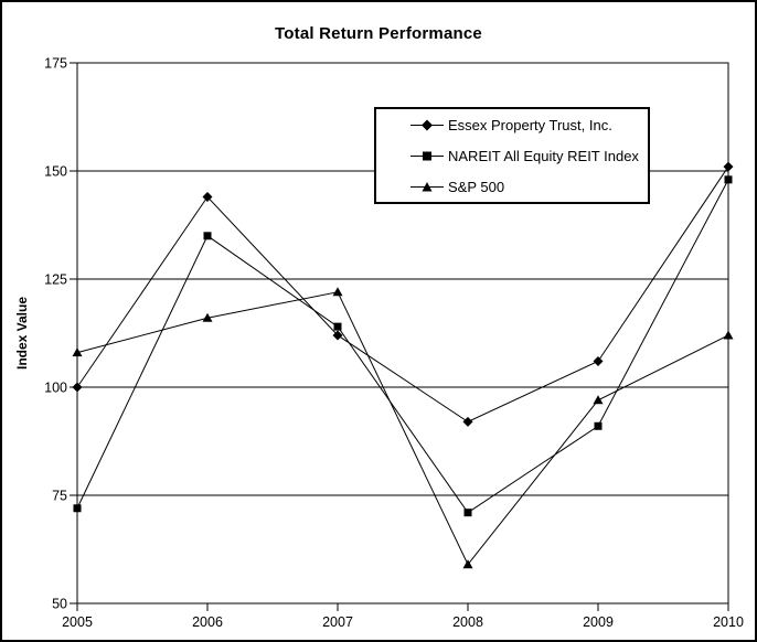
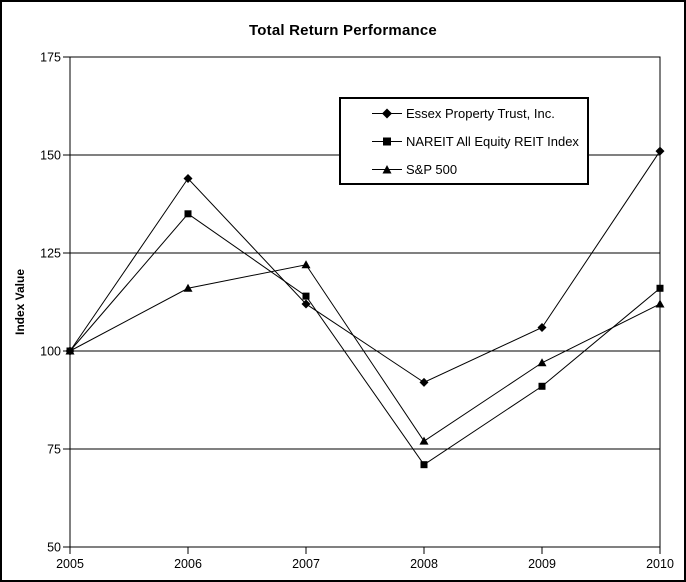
NAREIT All Equity REIT Index/2005: 72 -> 100
S&P 500/2005: 108 -> 100
S&P 500/2008: 59 -> 77
NAREIT All Equity REIT Index/2010: 148 -> 116
